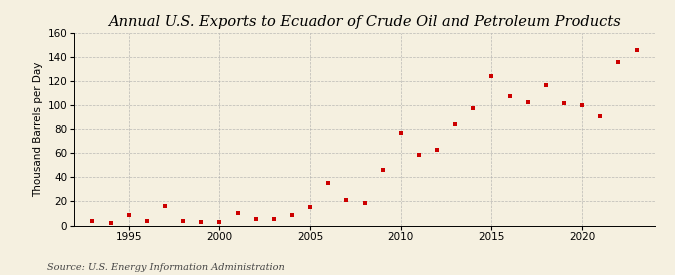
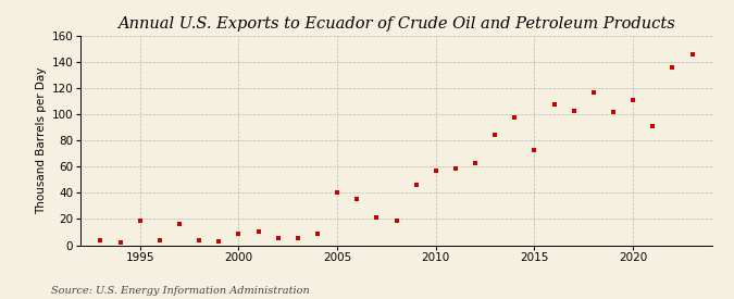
1995: 9 -> 19
2000: 3 -> 9
2005: 15 -> 40
2010: 77 -> 57
2015: 124 -> 73
2020: 100 -> 111
